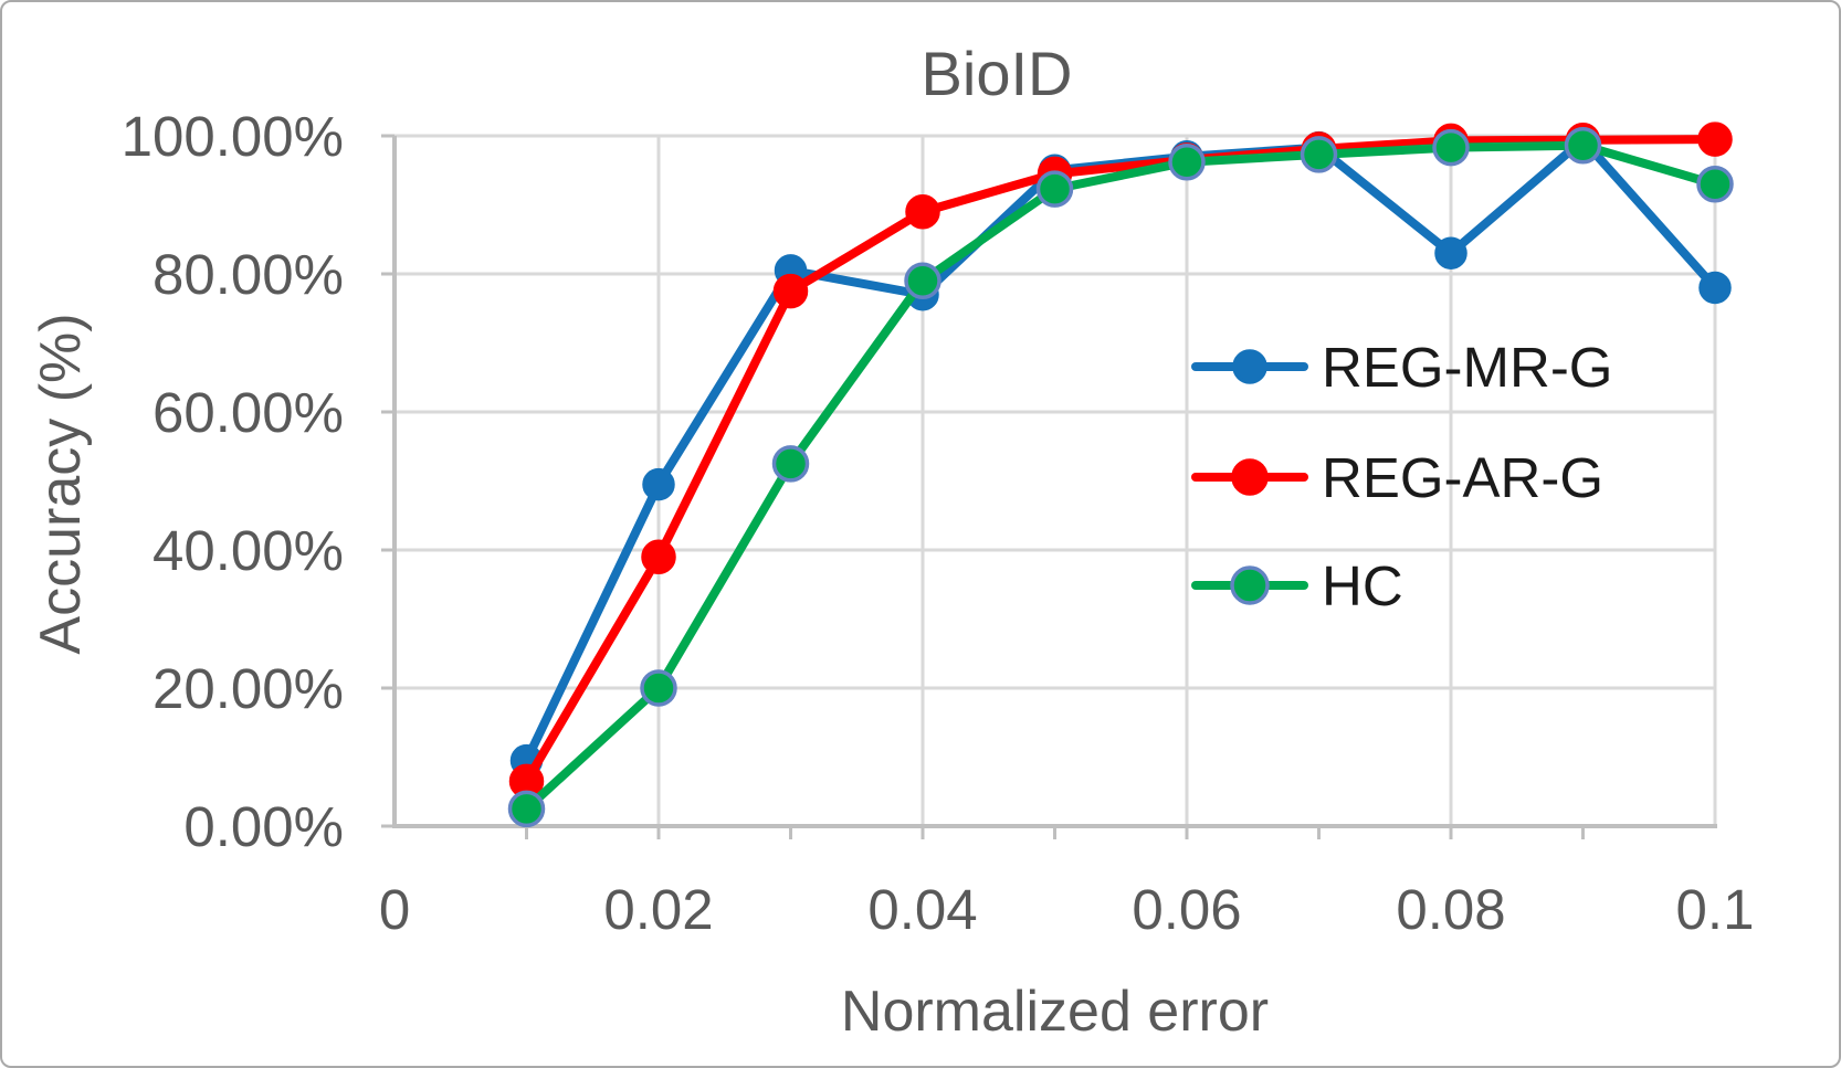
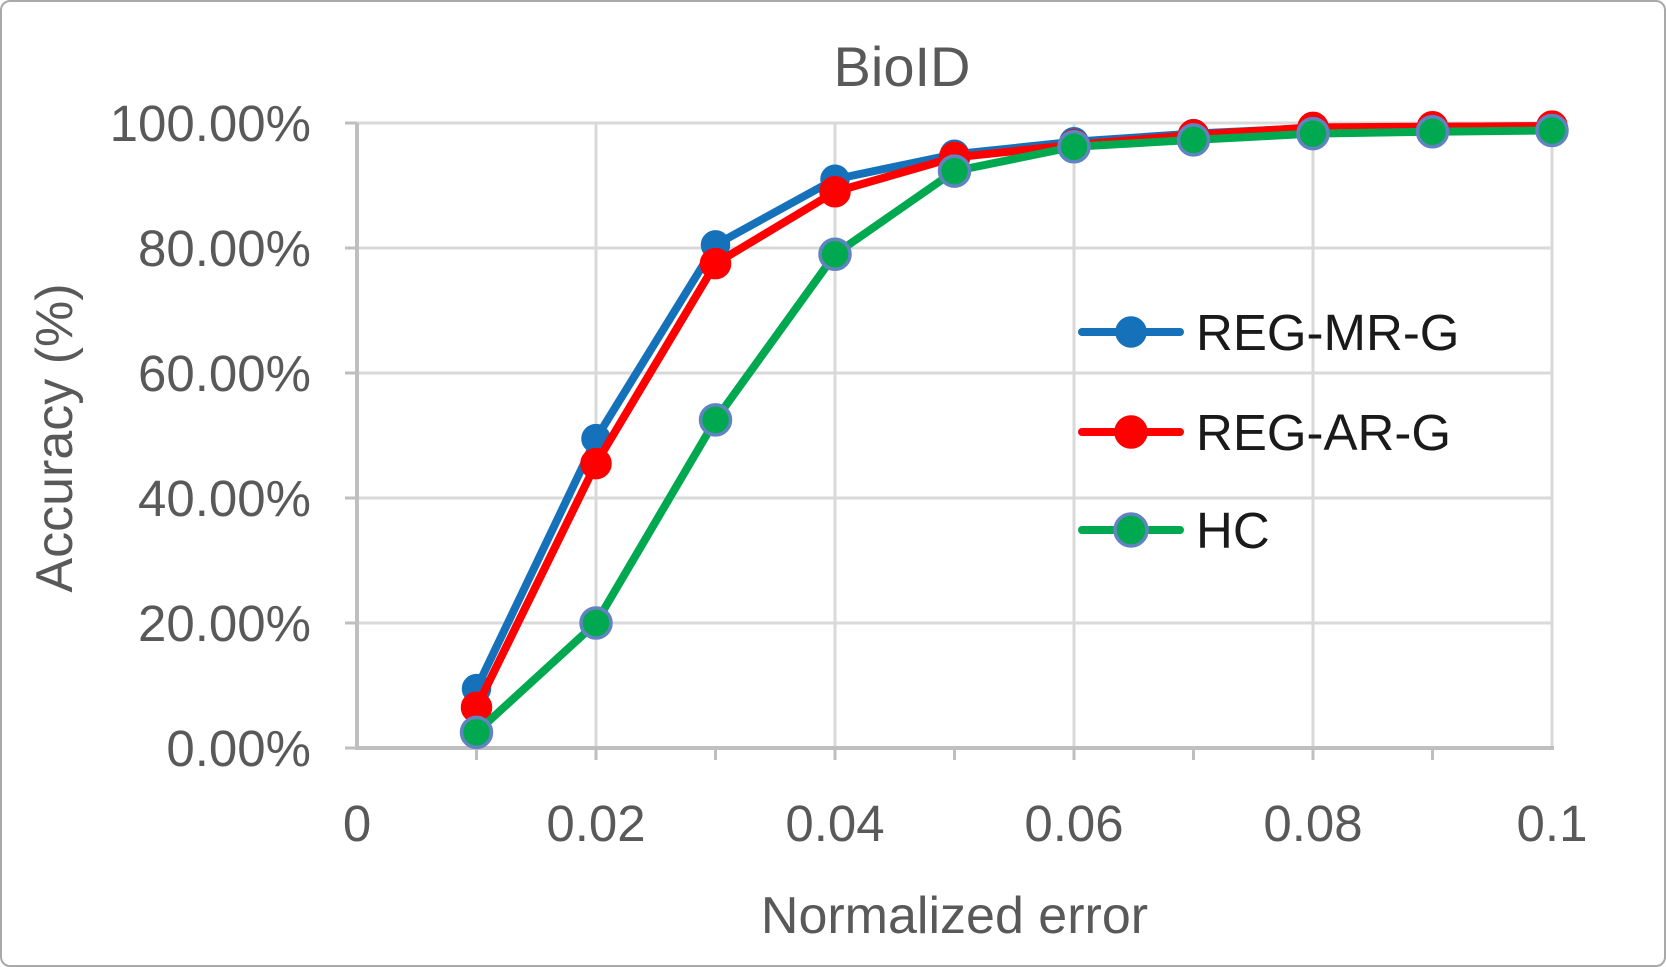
REG-AR-G/0.02: 39% -> 46%
REG-MR-G/0.04: 77% -> 91%
REG-MR-G/0.08: 83% -> 99%
REG-MR-G/0.1: 78% -> 100%
HC/0.1: 93% -> 99%
